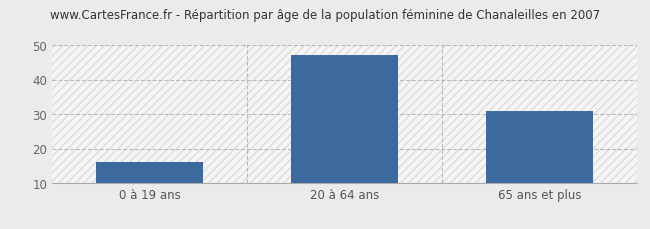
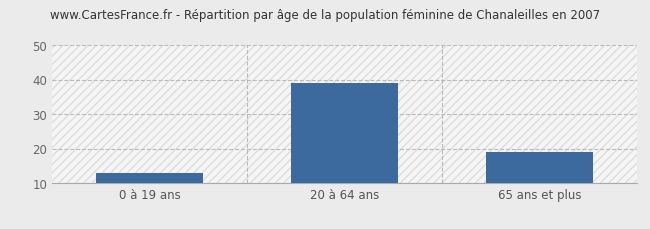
0 à 19 ans: 16 -> 13
20 à 64 ans: 47 -> 39
65 ans et plus: 31 -> 19
